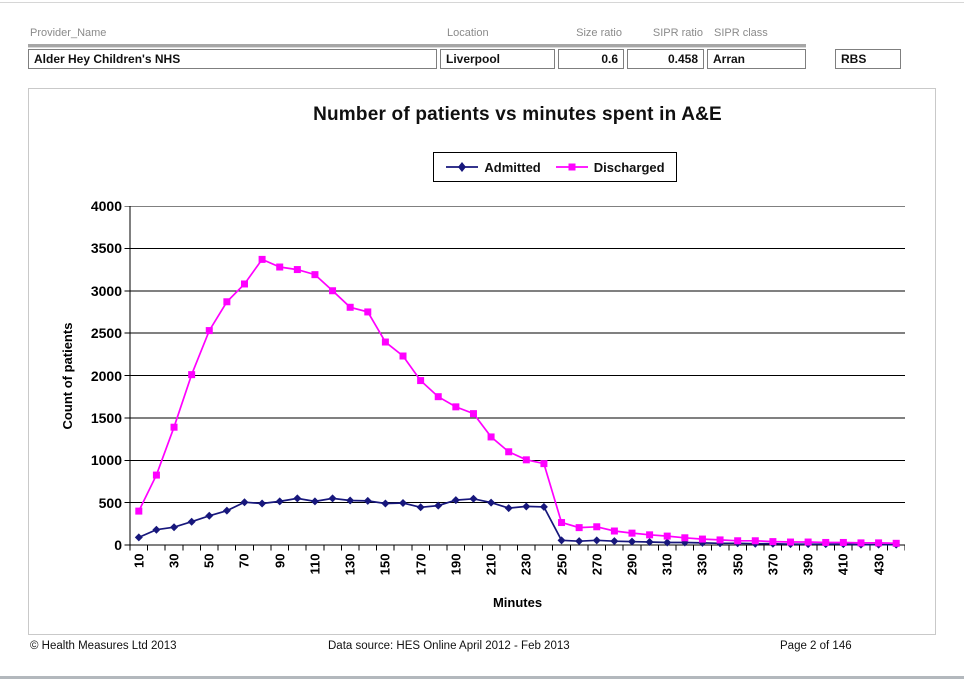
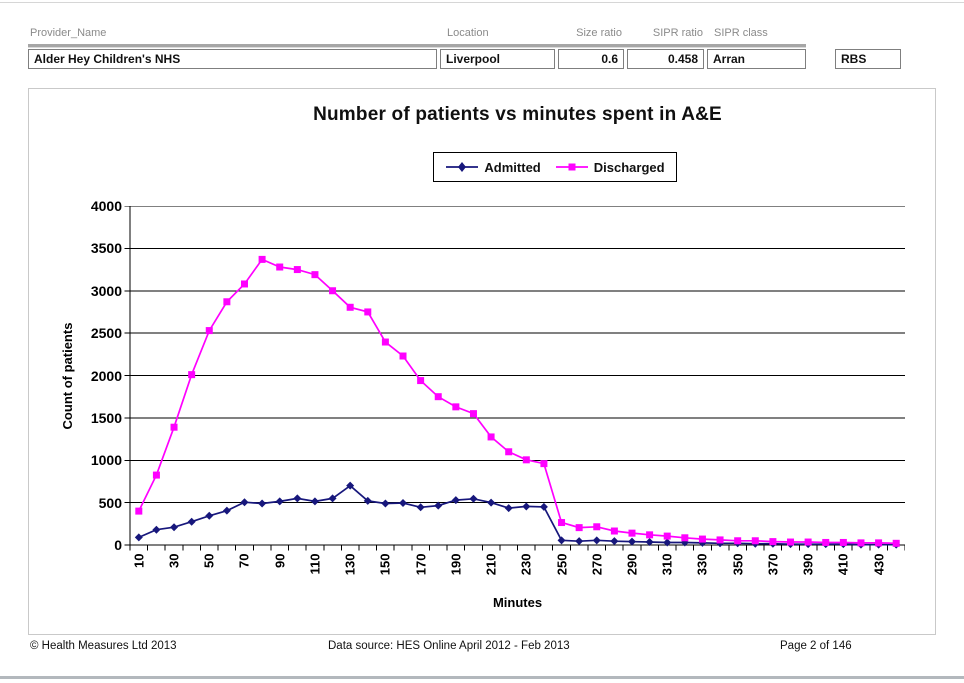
Admitted/130: 500 -> 700
